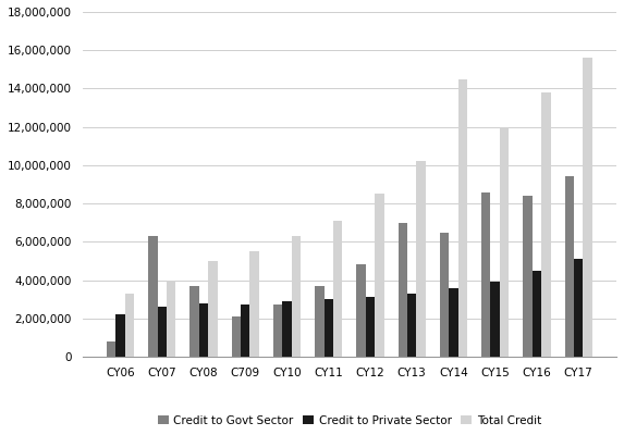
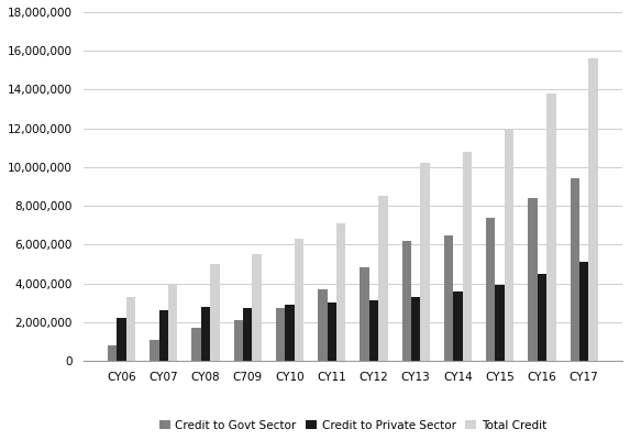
Credit to Govt Sector/CY07: 6,300,000 -> 1,100,000
Credit to Govt Sector/CY08: 3,700,000 -> 1,700,000
Credit to Govt Sector/CY13: 7,000,000 -> 6,200,000
Total Credit/CY14: 14,500,000 -> 10,800,000
Credit to Govt Sector/CY15: 8,600,000 -> 7,400,000
